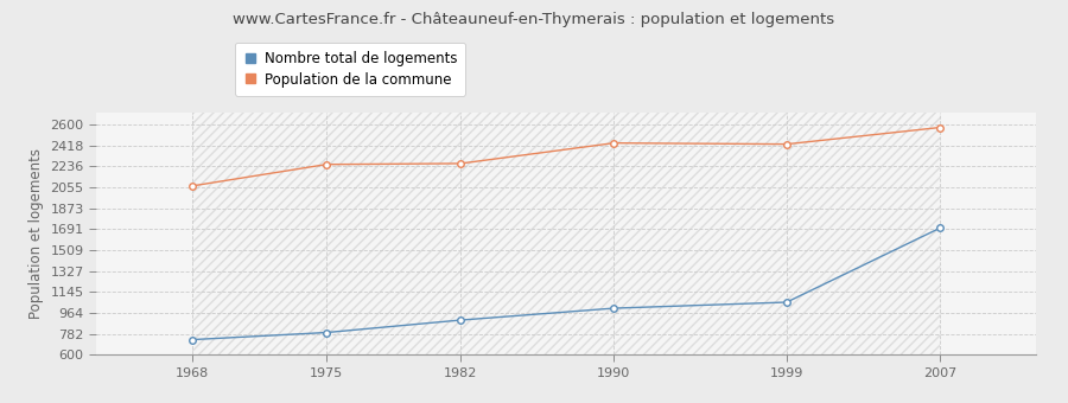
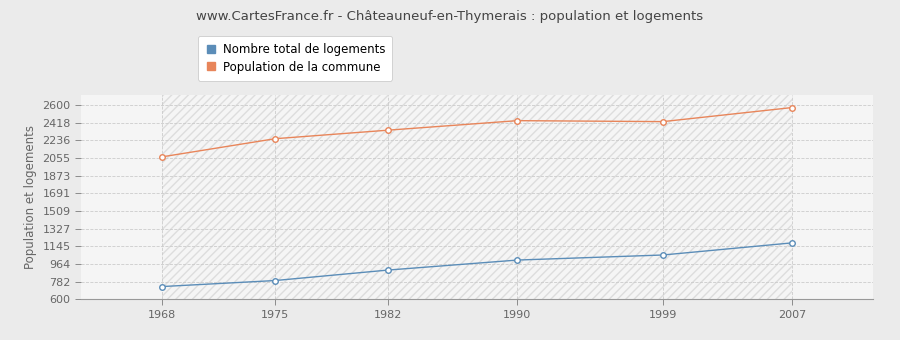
Population de la commune/1982: 2260 -> 2340
Nombre total de logements/2007: 1700 -> 1180
